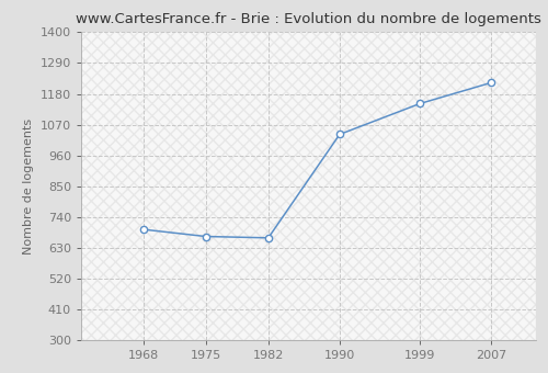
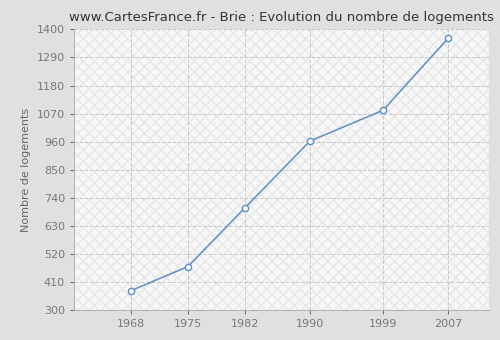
1968: 695 -> 375
1975: 670 -> 470
1982: 665 -> 700
1990: 1035 -> 962
1999: 1145 -> 1083
2007: 1220 -> 1366
